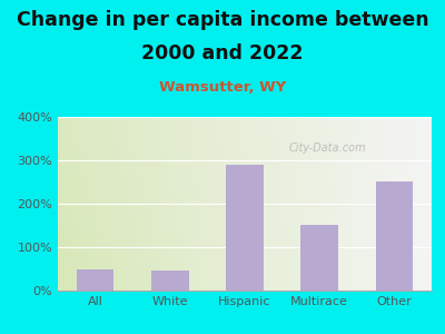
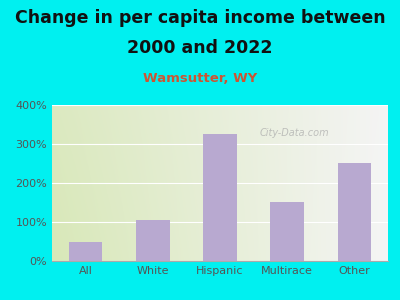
White: 47% -> 105%
Hispanic: 290% -> 325%
